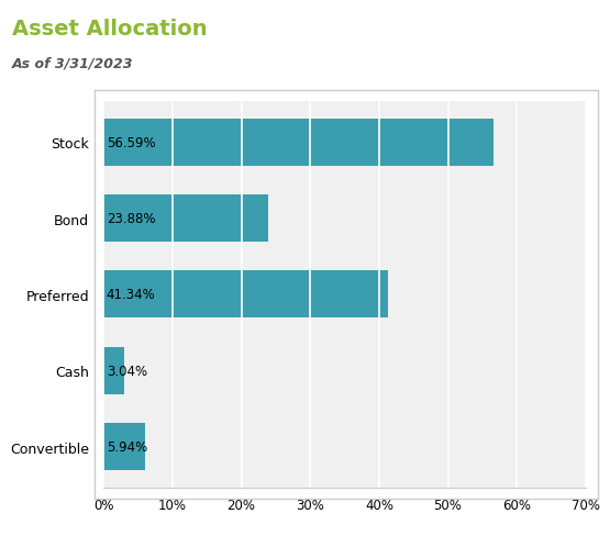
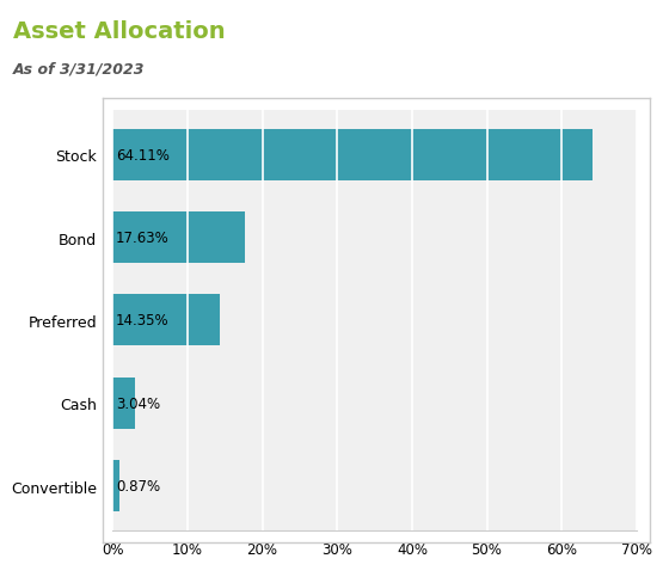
Stock: 56.59% -> 64.11%
Bond: 23.88% -> 17.63%
Preferred: 41.34% -> 14.35%
Convertible: 5.94% -> 0.87%
